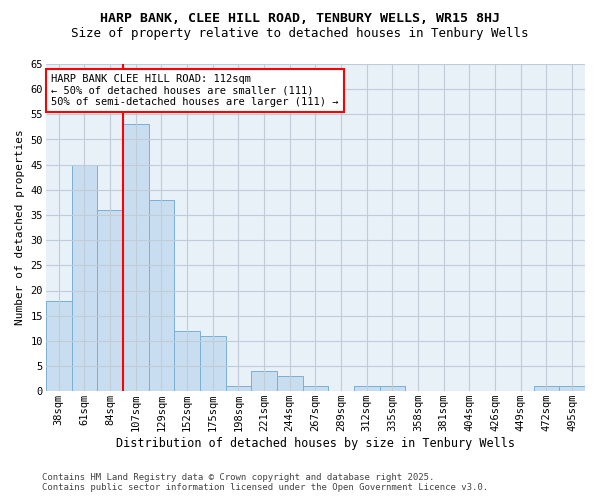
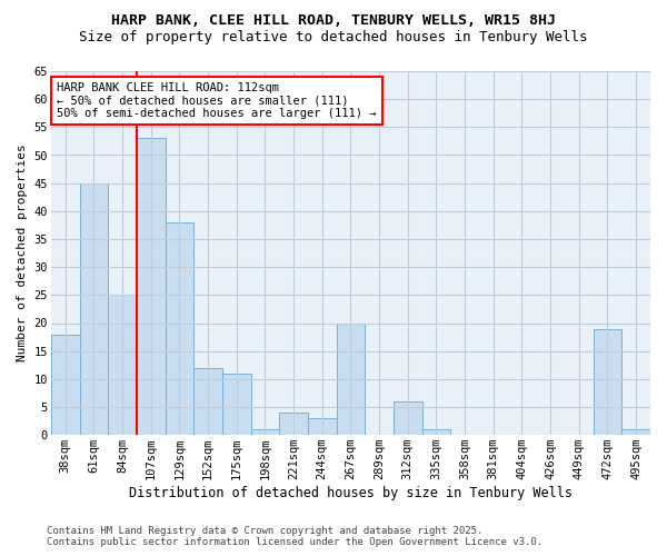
84sqm: 36 -> 25
267sqm: 1 -> 20
312sqm: 1 -> 6
472sqm: 1 -> 19
